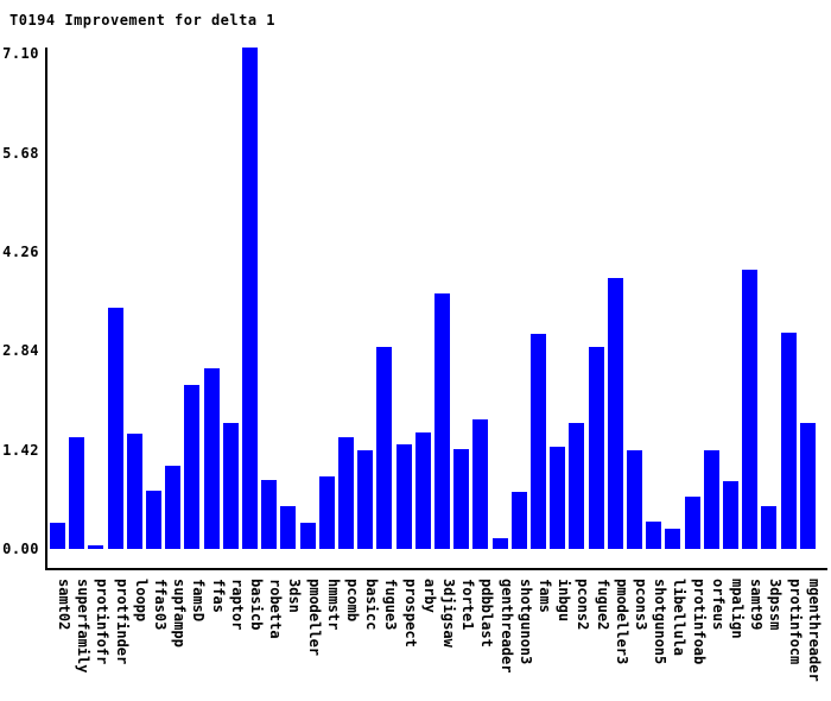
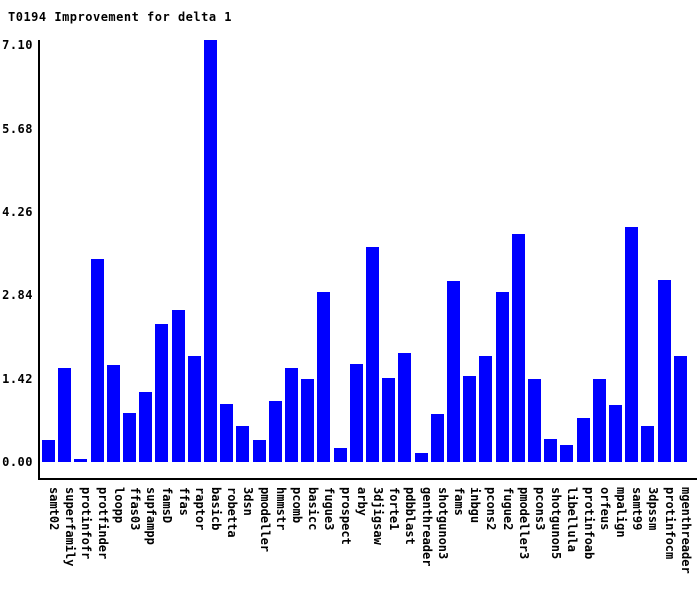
prospect: 1.5 -> 0.2
